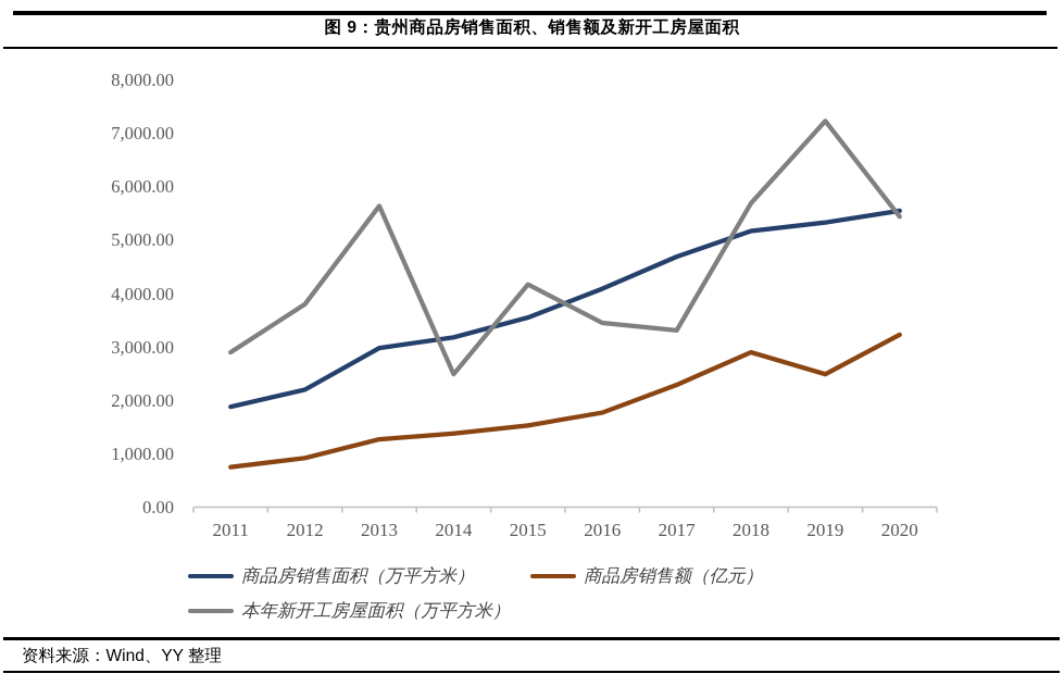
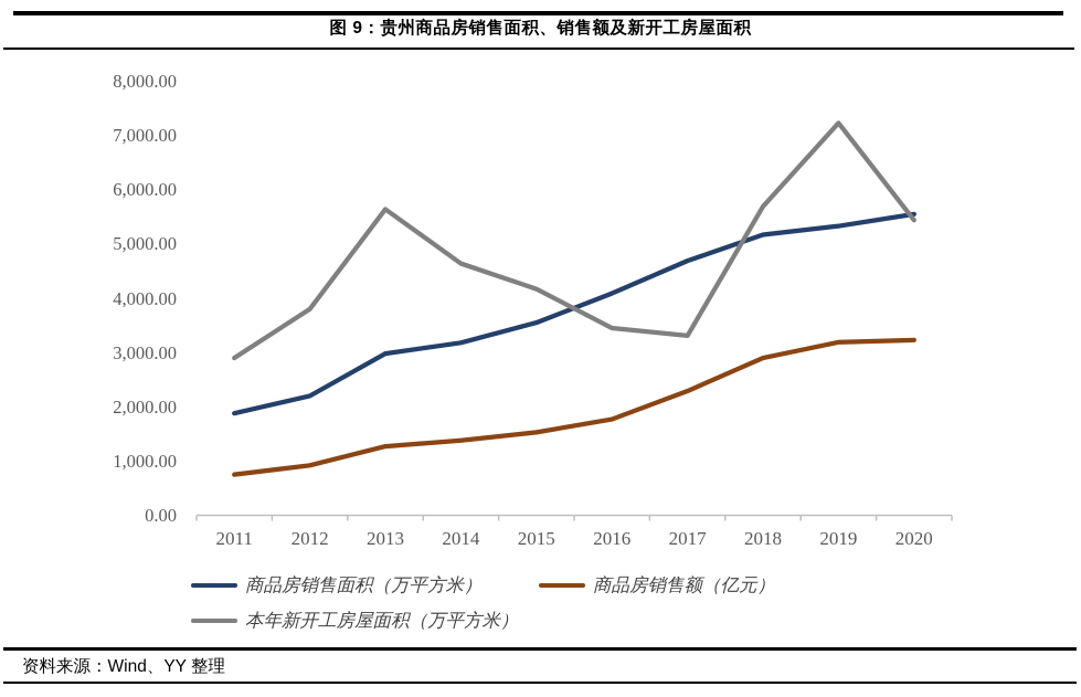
本年新开工房屋面积（万平方米）/2014: 2500 -> 4600
商品房销售额（亿元）/2019: 2500 -> 3200
